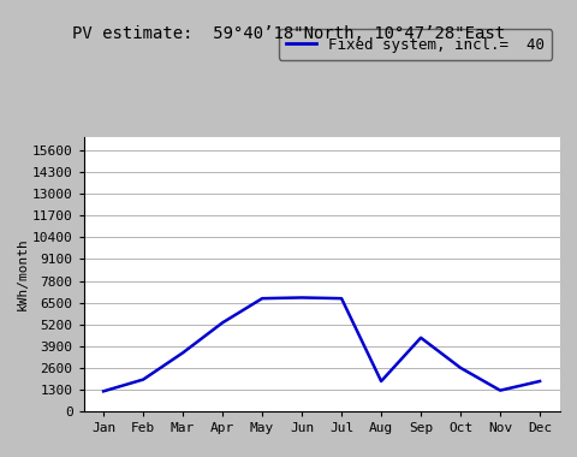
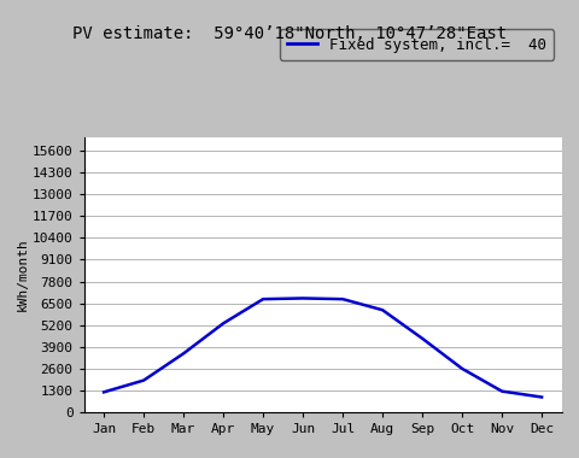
Aug: 1800 -> 6100
Dec: 1800 -> 900
